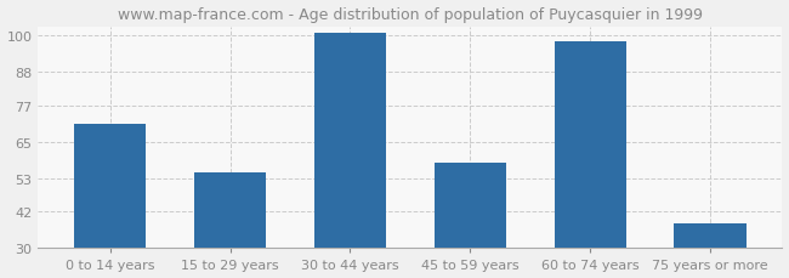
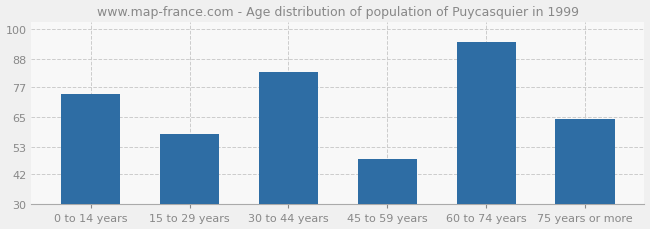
0 to 14 years: 71 -> 74
15 to 29 years: 55 -> 58
30 to 44 years: 101 -> 83
45 to 59 years: 58 -> 48
60 to 74 years: 98 -> 95
75 years or more: 38 -> 64
